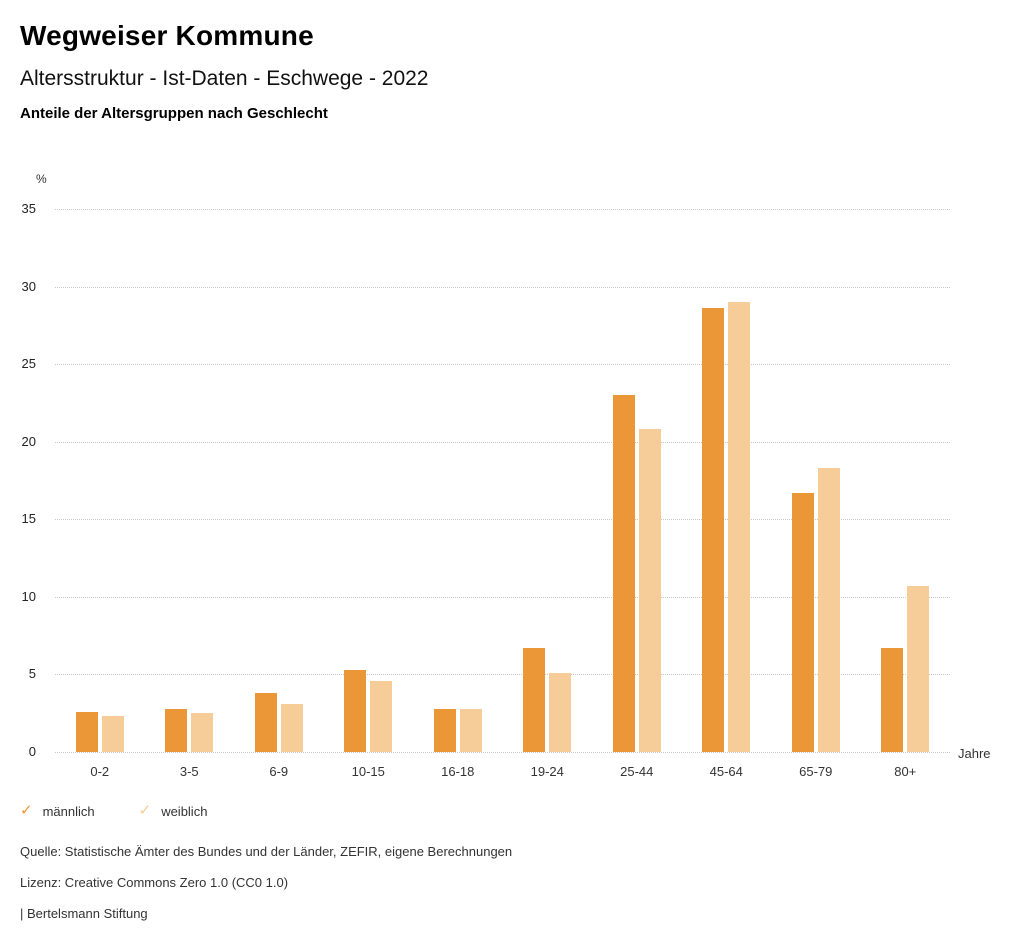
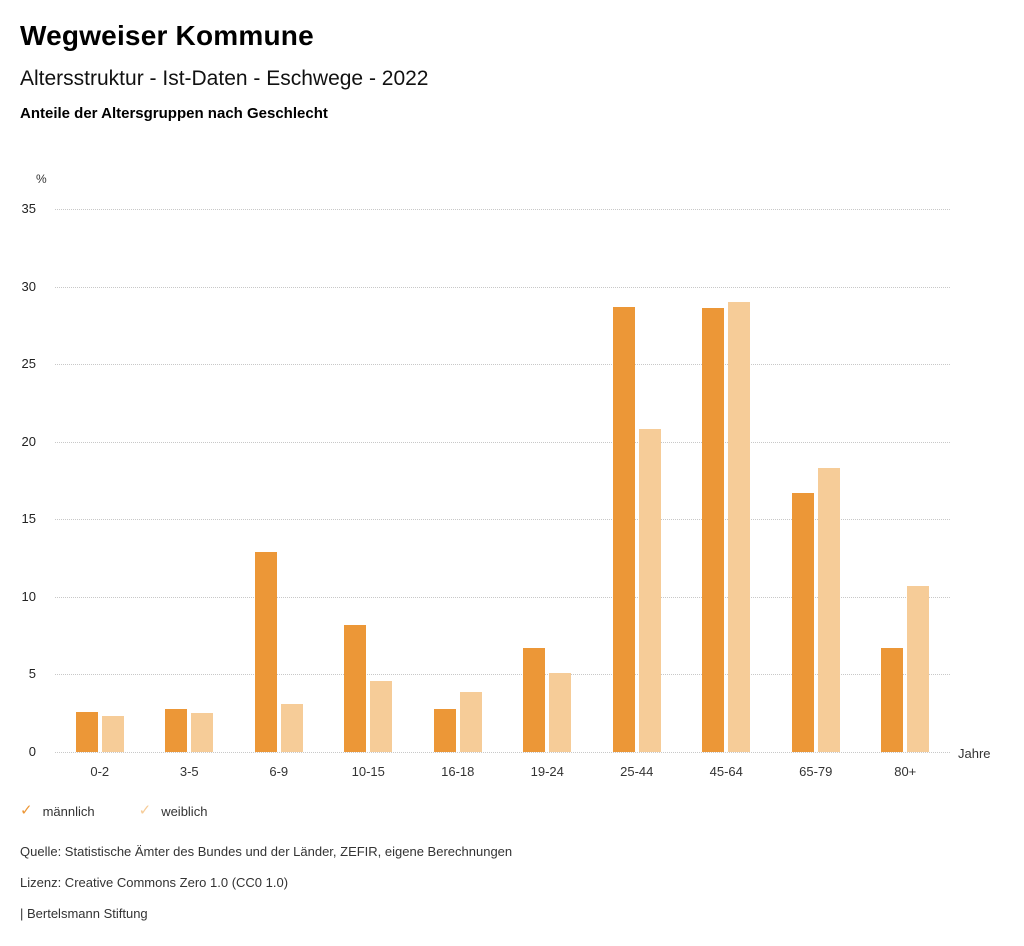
männlich/6-9: 3.8 -> 12.9
männlich/10-15: 5.3 -> 8.2
weiblich/16-18: 2.8 -> 3.9
männlich/25-44: 23.0 -> 28.7
